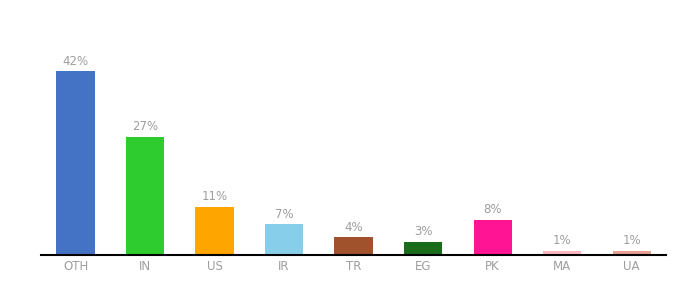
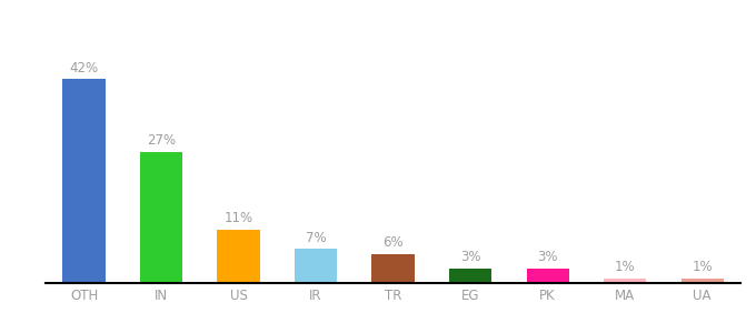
TR: 4% -> 6%
PK: 8% -> 3%
